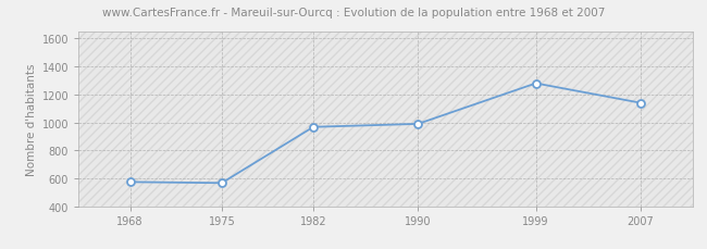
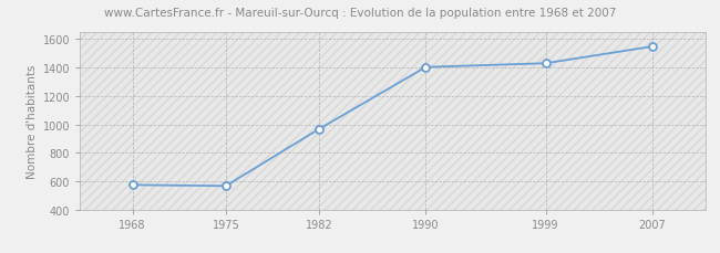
1990: 990 -> 1400
1999: 1280 -> 1430
2007: 1140 -> 1550
